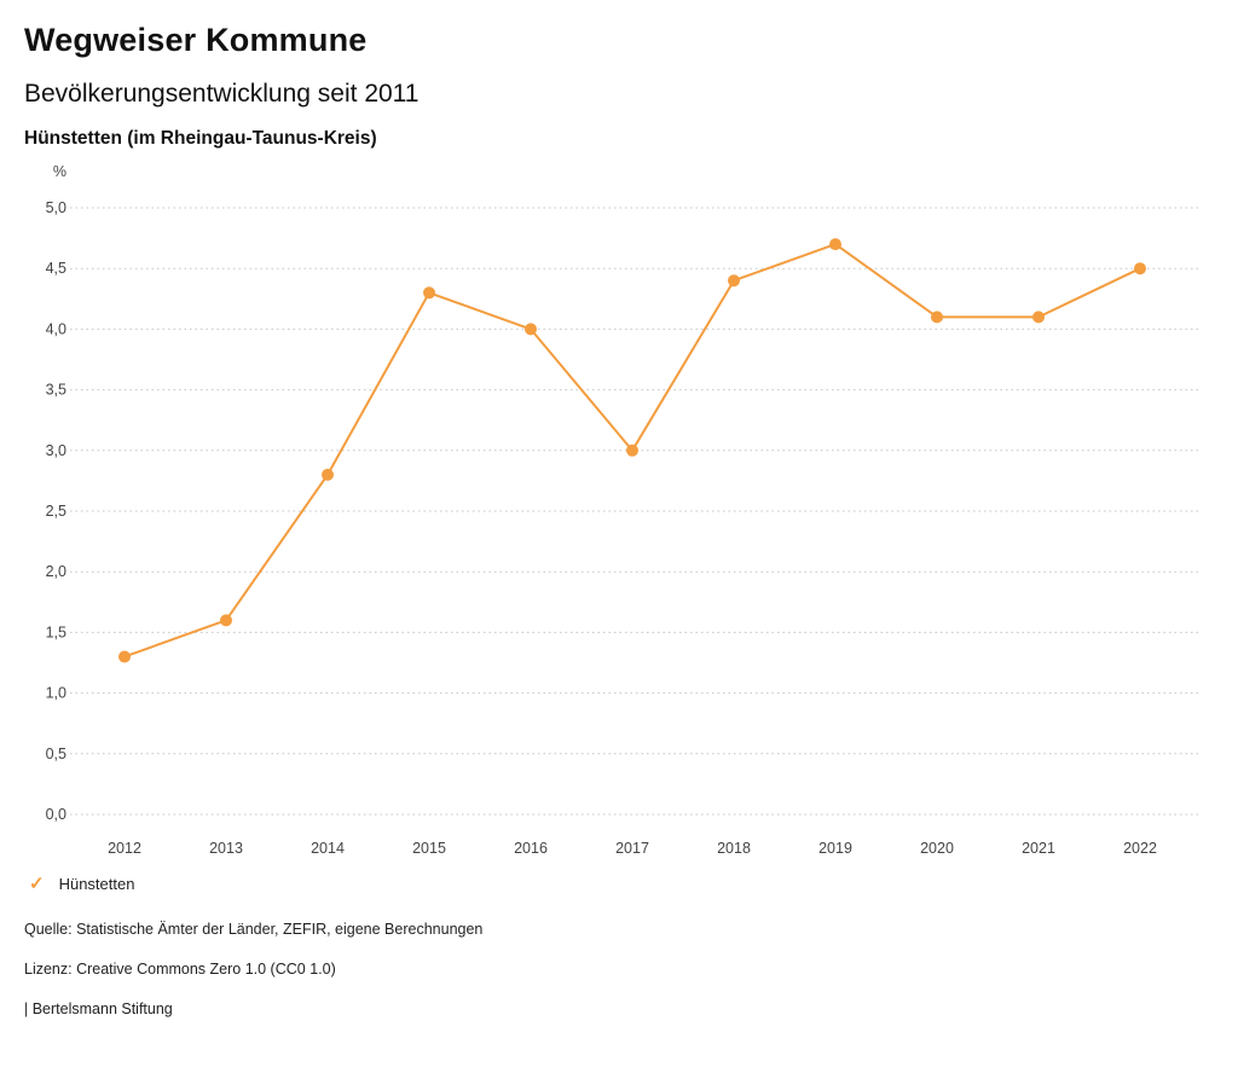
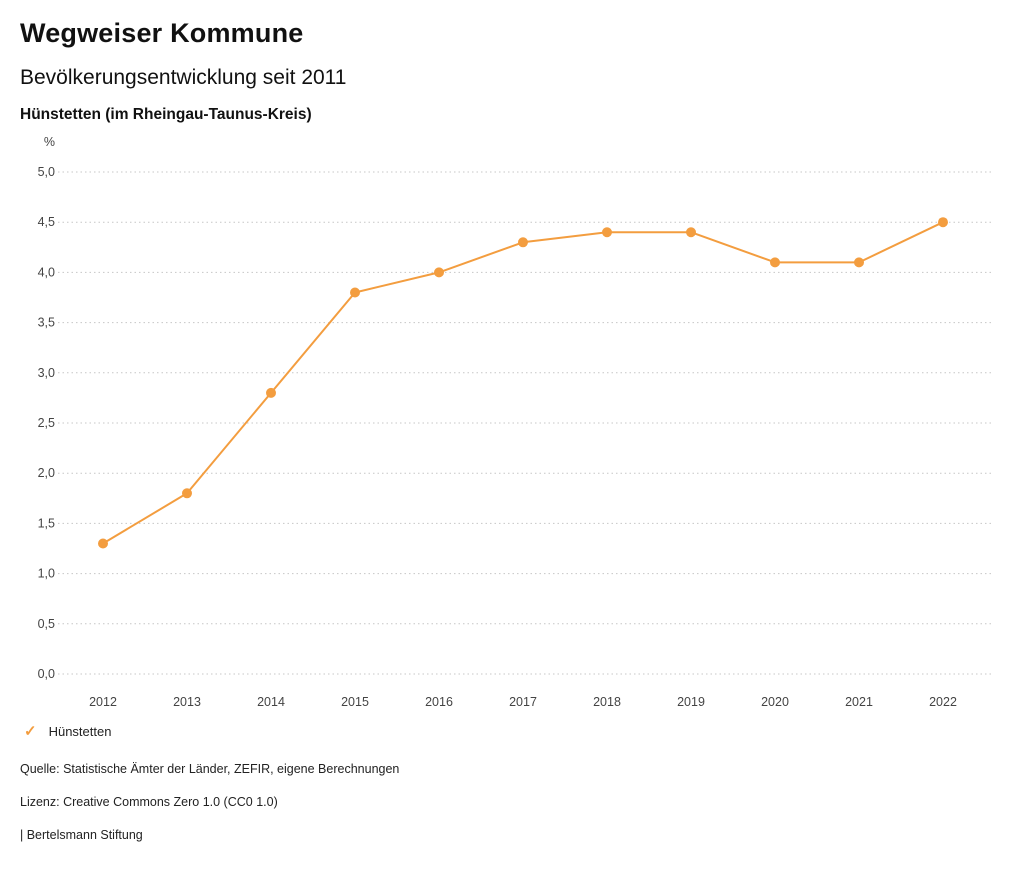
2013: 1,6 -> 1,8
2015: 4,3 -> 3,8
2017: 3,0 -> 4,3
2019: 4,7 -> 4,4
